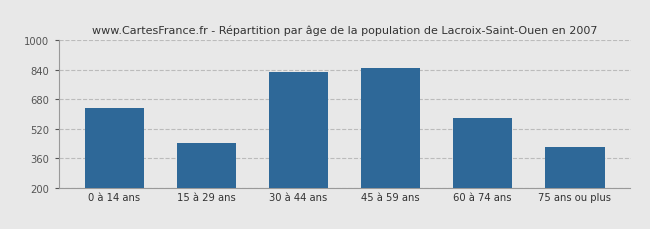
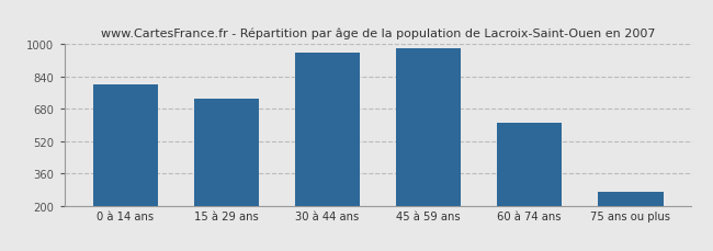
0 à 14 ans: 630 -> 800
15 à 29 ans: 440 -> 730
30 à 44 ans: 830 -> 960
45 à 59 ans: 850 -> 980
60 à 74 ans: 580 -> 610
75 ans ou plus: 420 -> 270
